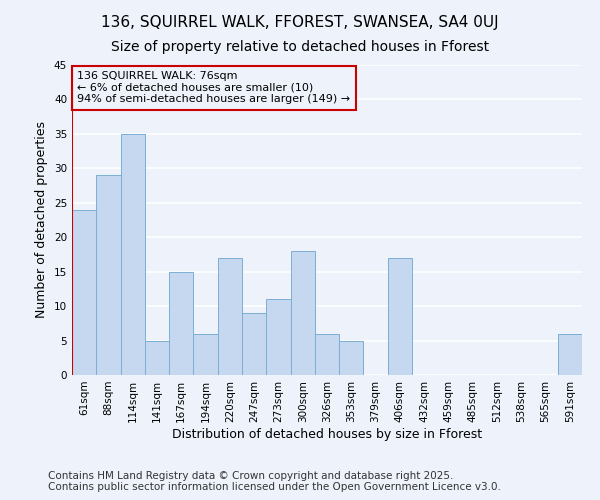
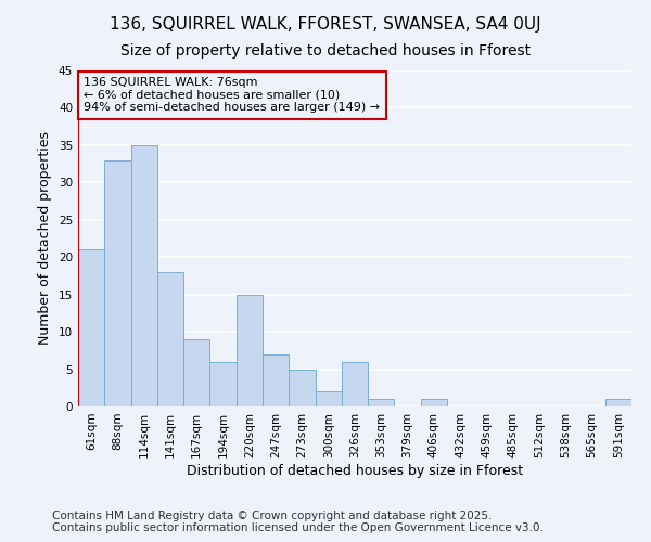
61sqm: 24 -> 21
88sqm: 29 -> 33
141sqm: 5 -> 18
167sqm: 15 -> 9
220sqm: 17 -> 15
247sqm: 9 -> 7
273sqm: 11 -> 5
300sqm: 18 -> 2
353sqm: 5 -> 1
406sqm: 17 -> 1
591sqm: 6 -> 1
